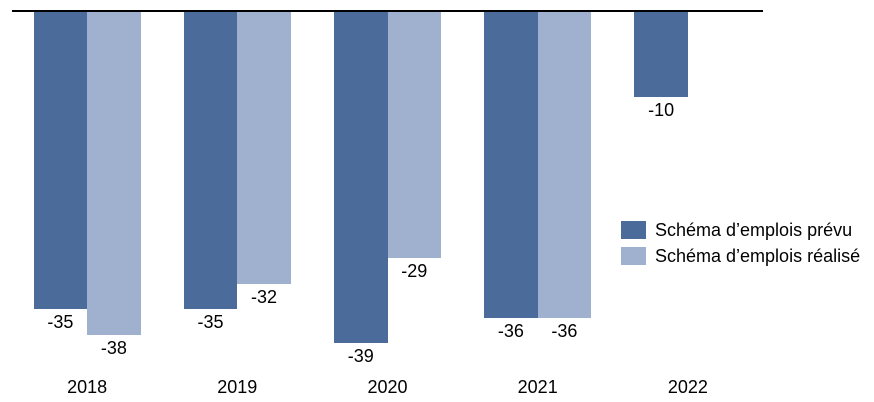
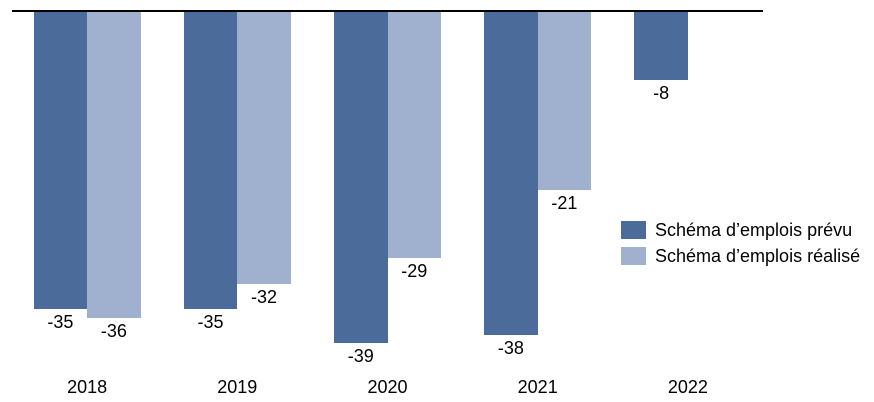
Schéma d’emplois réalisé/2018: -38 -> -36
Schéma d’emplois prévu/2021: -36 -> -38
Schéma d’emplois réalisé/2021: -36 -> -21
Schéma d’emplois prévu/2022: -10 -> -8
